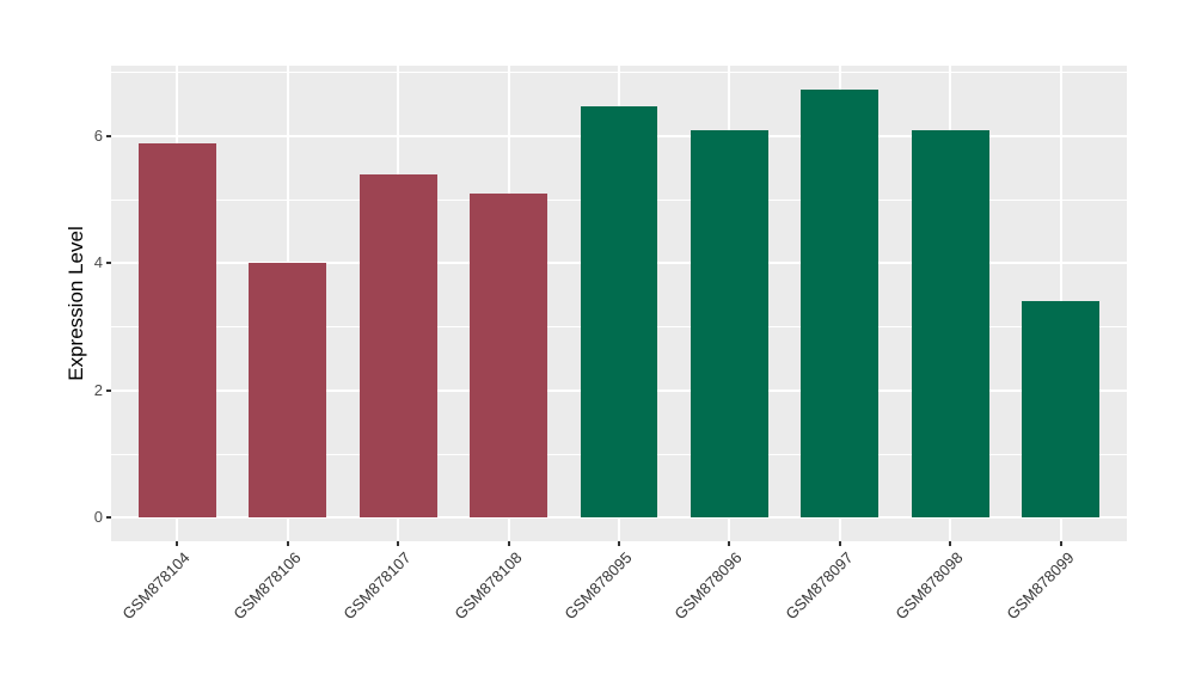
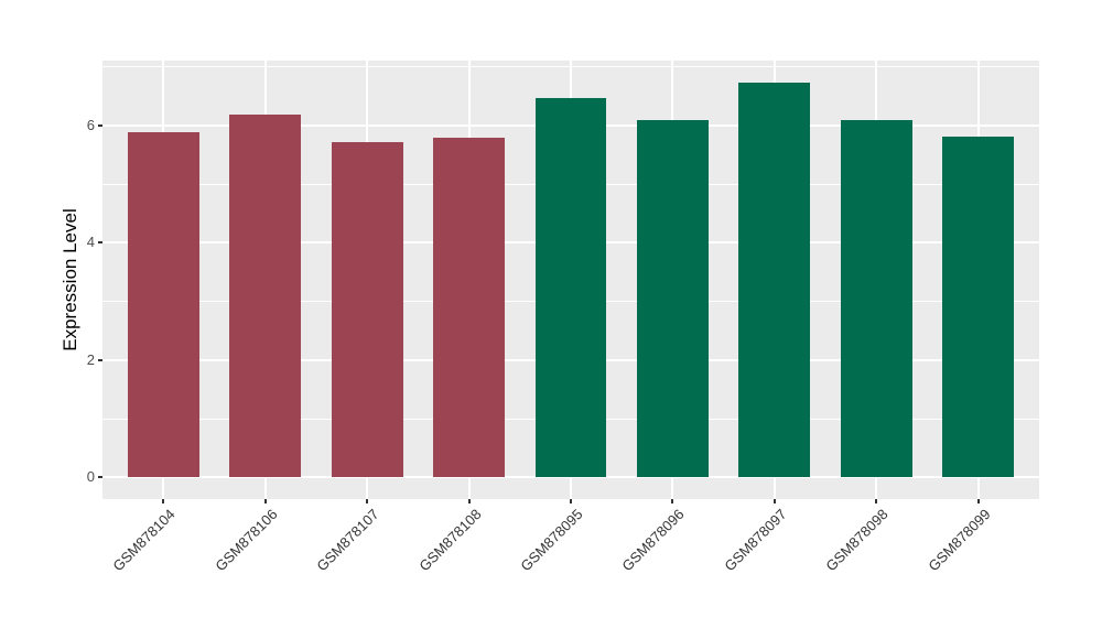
GSM878106: 4.0 -> 6.2
GSM878107: 5.4 -> 5.7
GSM878108: 5.1 -> 5.8
GSM878099: 3.4 -> 5.8
